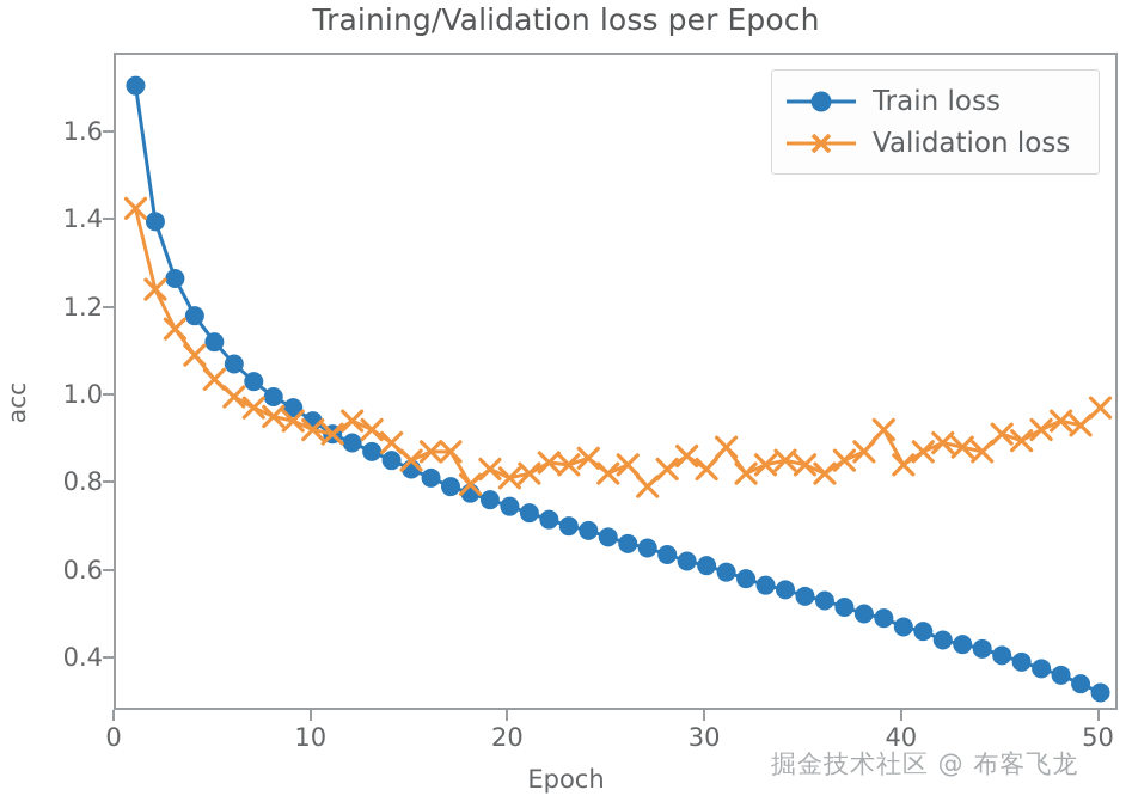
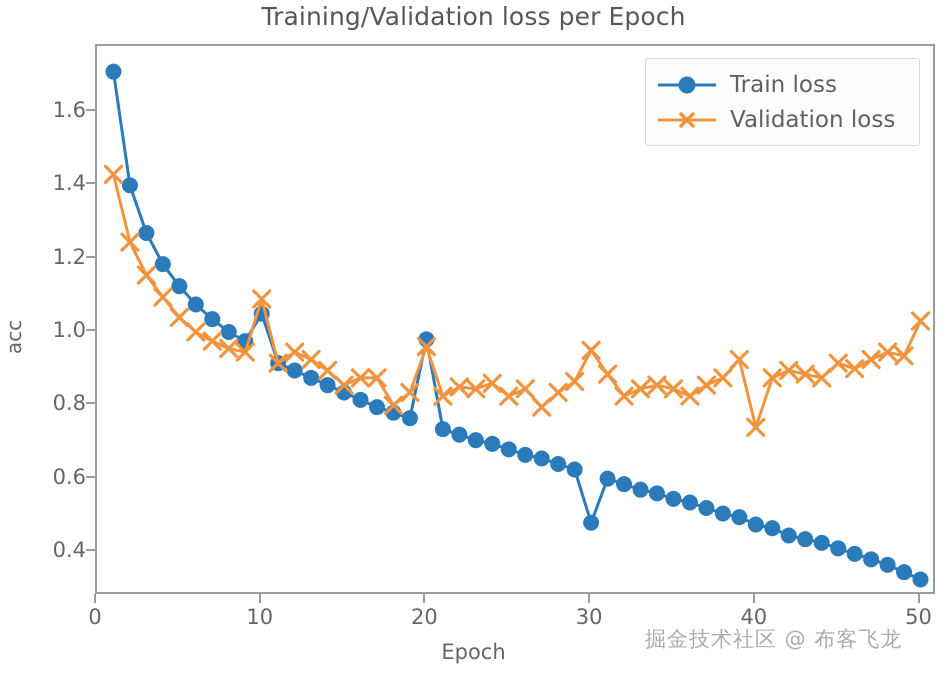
Train loss/10: 0.94 -> 1.05
Validation loss/10: 0.93 -> 1.09
Train loss/20: 0.75 -> 0.98
Validation loss/20: 0.81 -> 0.96
Train loss/30: 0.61 -> 0.48
Validation loss/30: 0.83 -> 0.95
Validation loss/40: 0.84 -> 0.74
Validation loss/50: 0.97 -> 1.03
